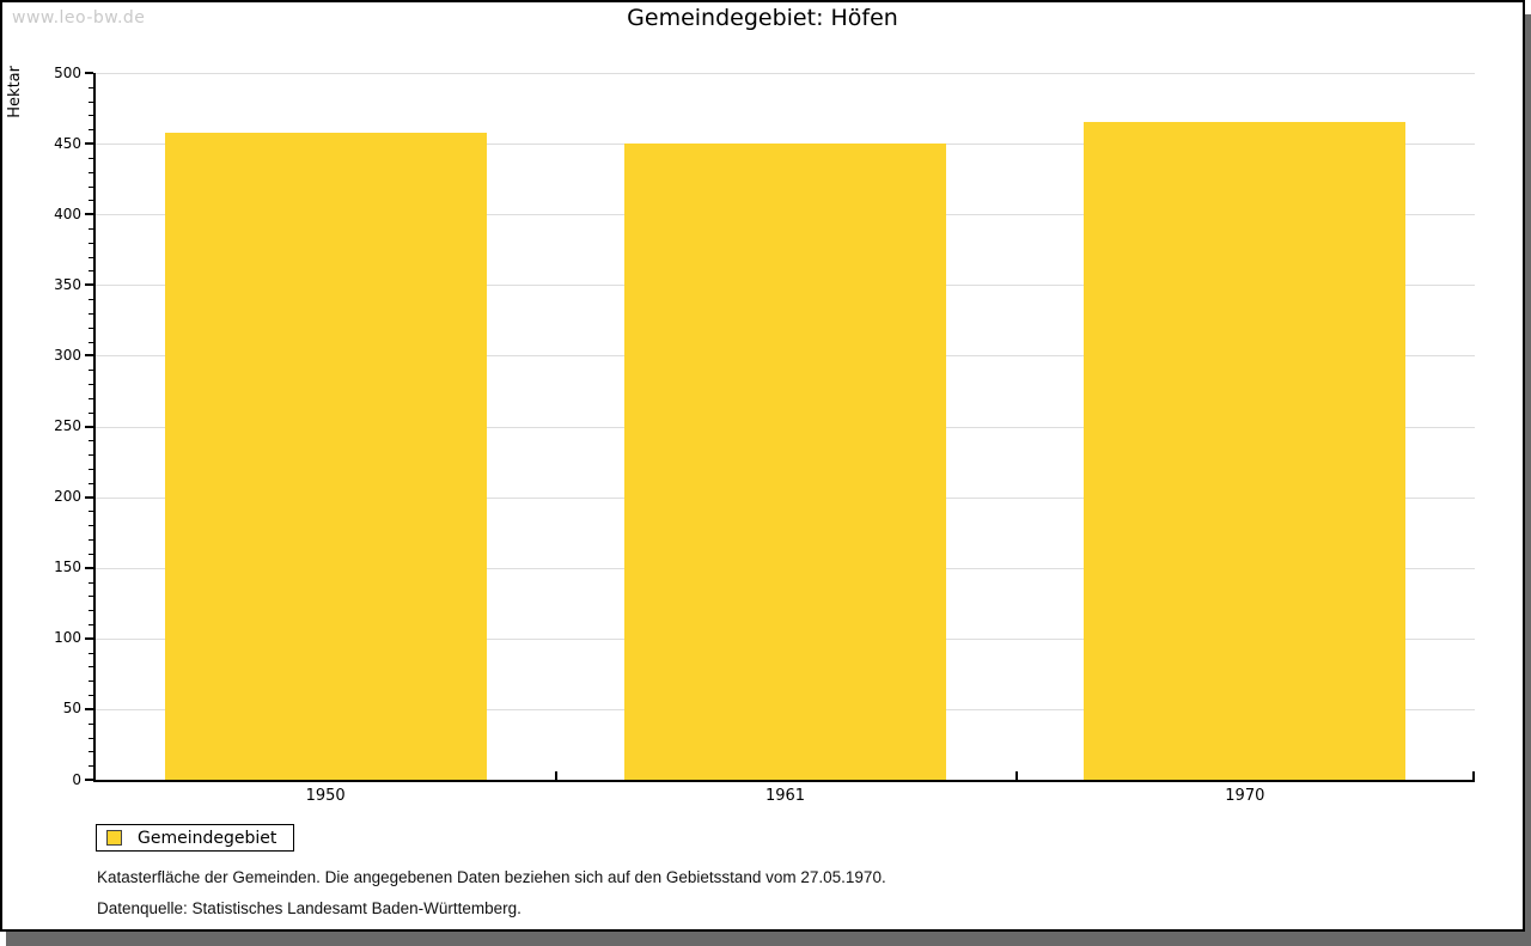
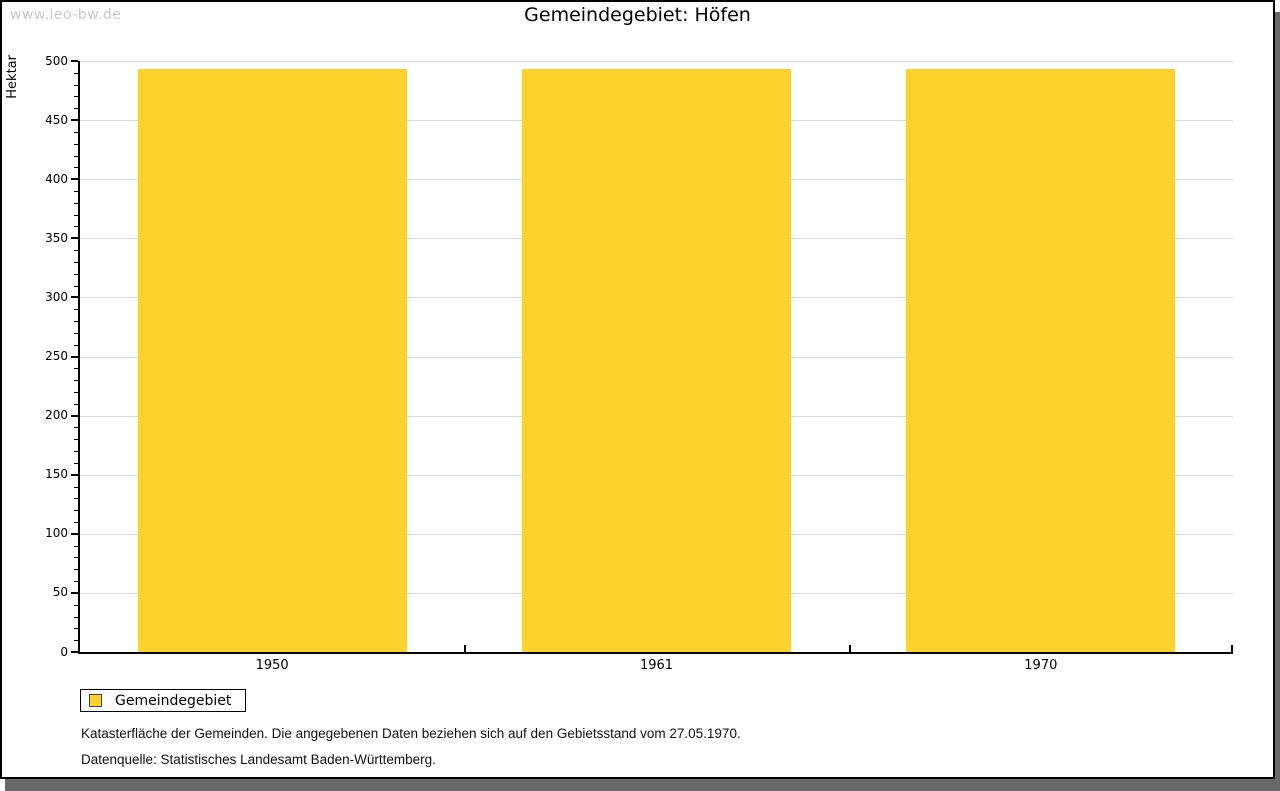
1950: 458 -> 493
1961: 450 -> 493
1970: 465 -> 493
